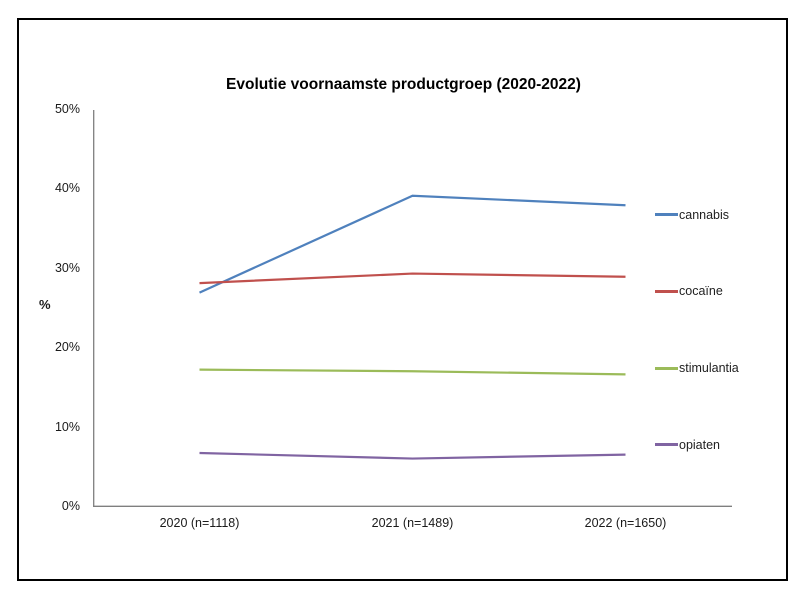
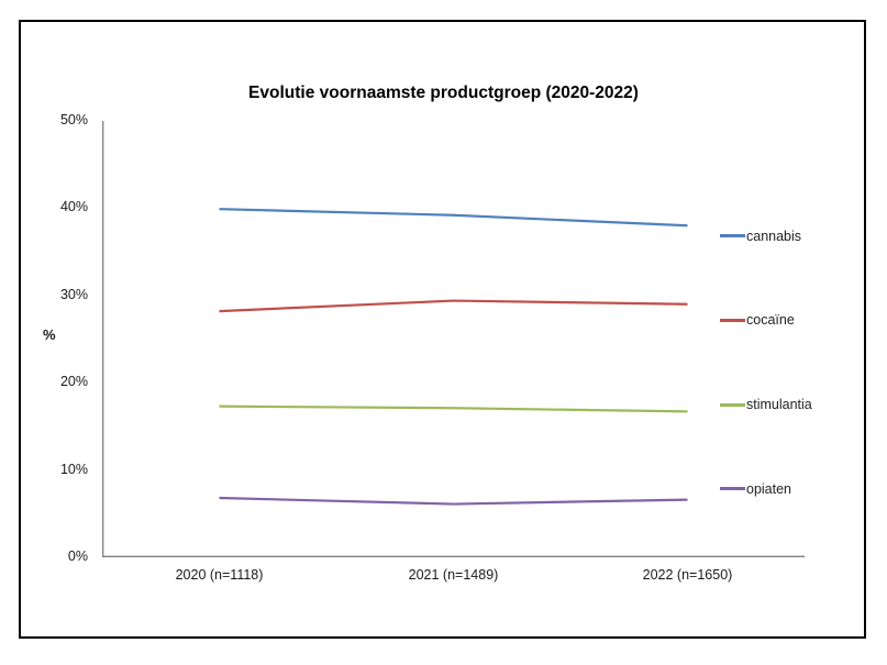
cannabis/2020 (n=1118): 27% -> 40%
